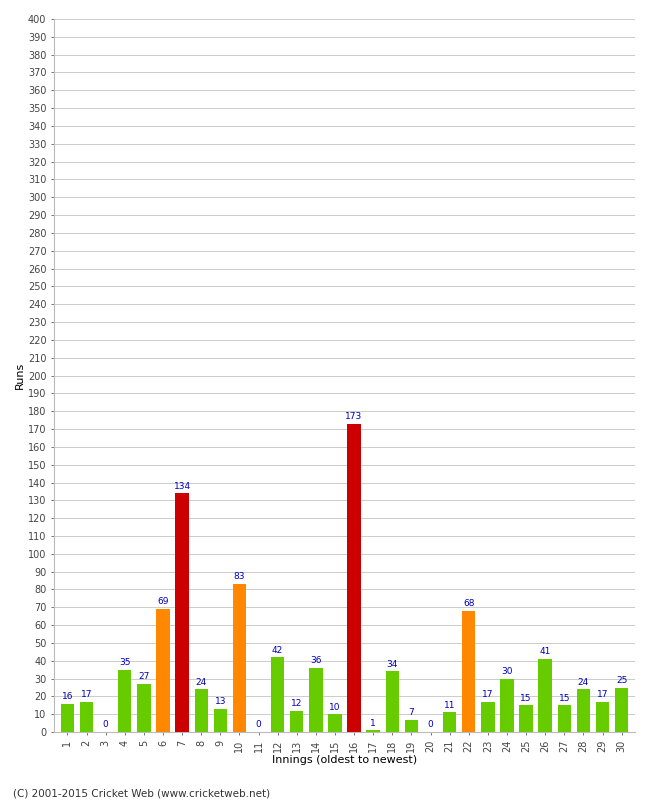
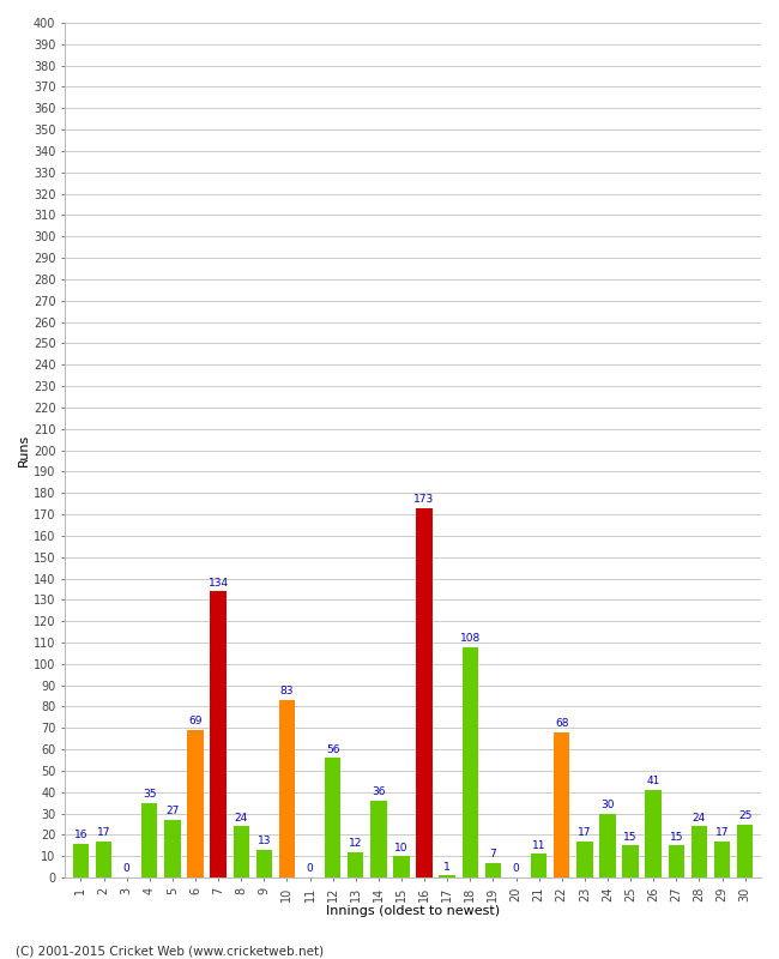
12: 42 -> 56
18: 34 -> 108
